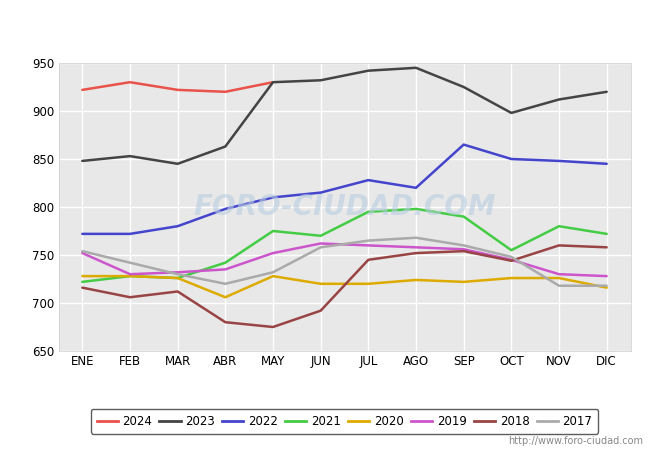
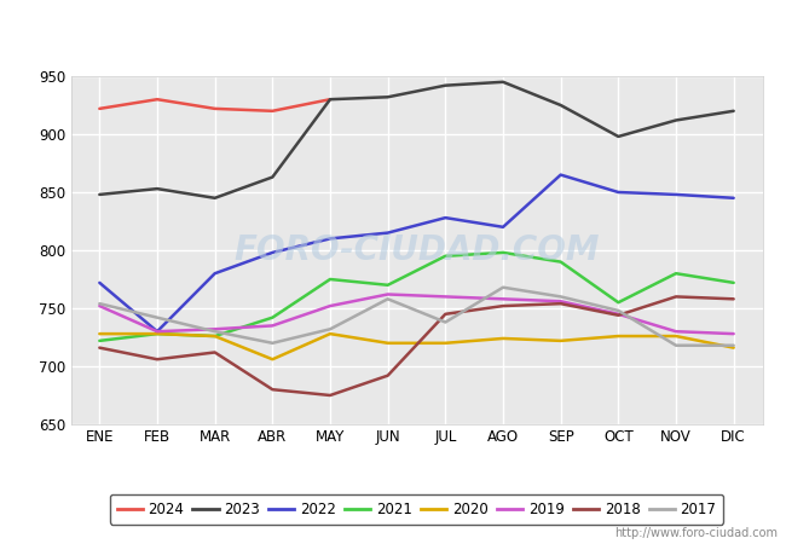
2022/FEB: 772 -> 730
2017/JUL: 765 -> 738
